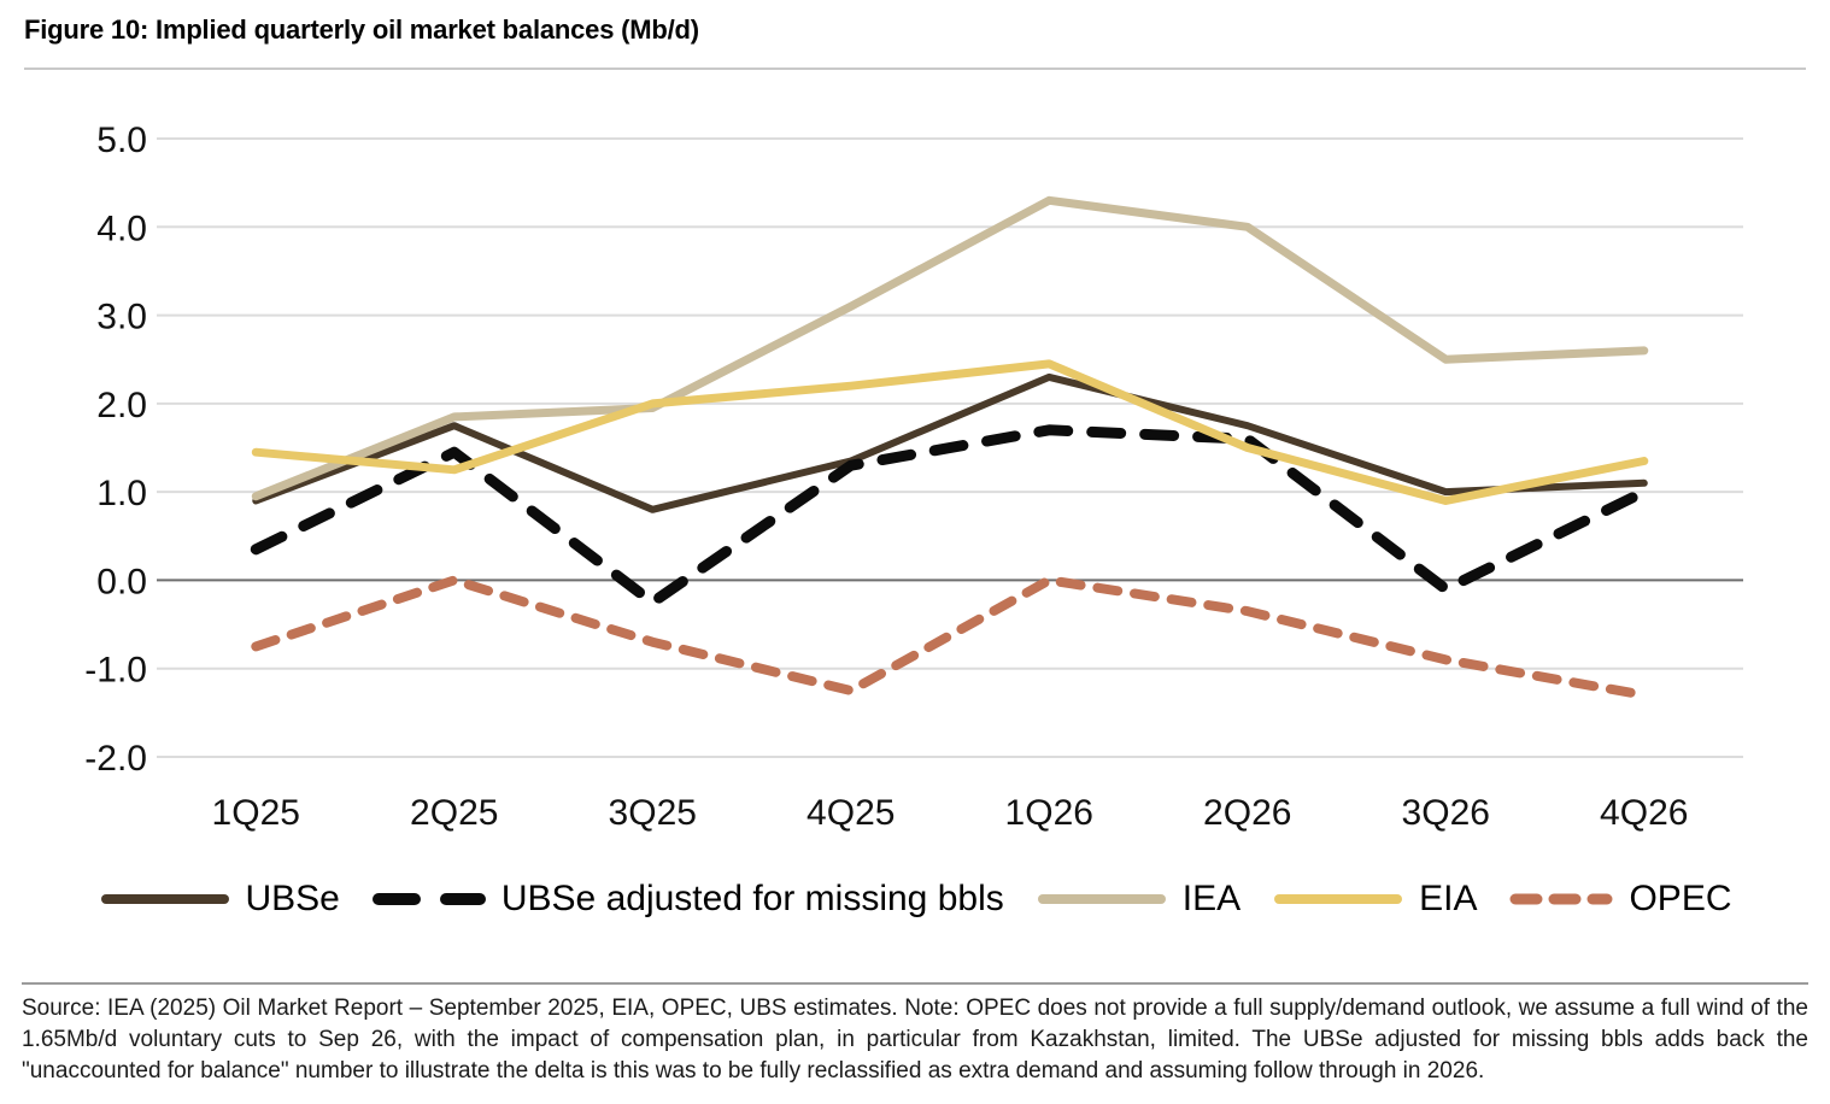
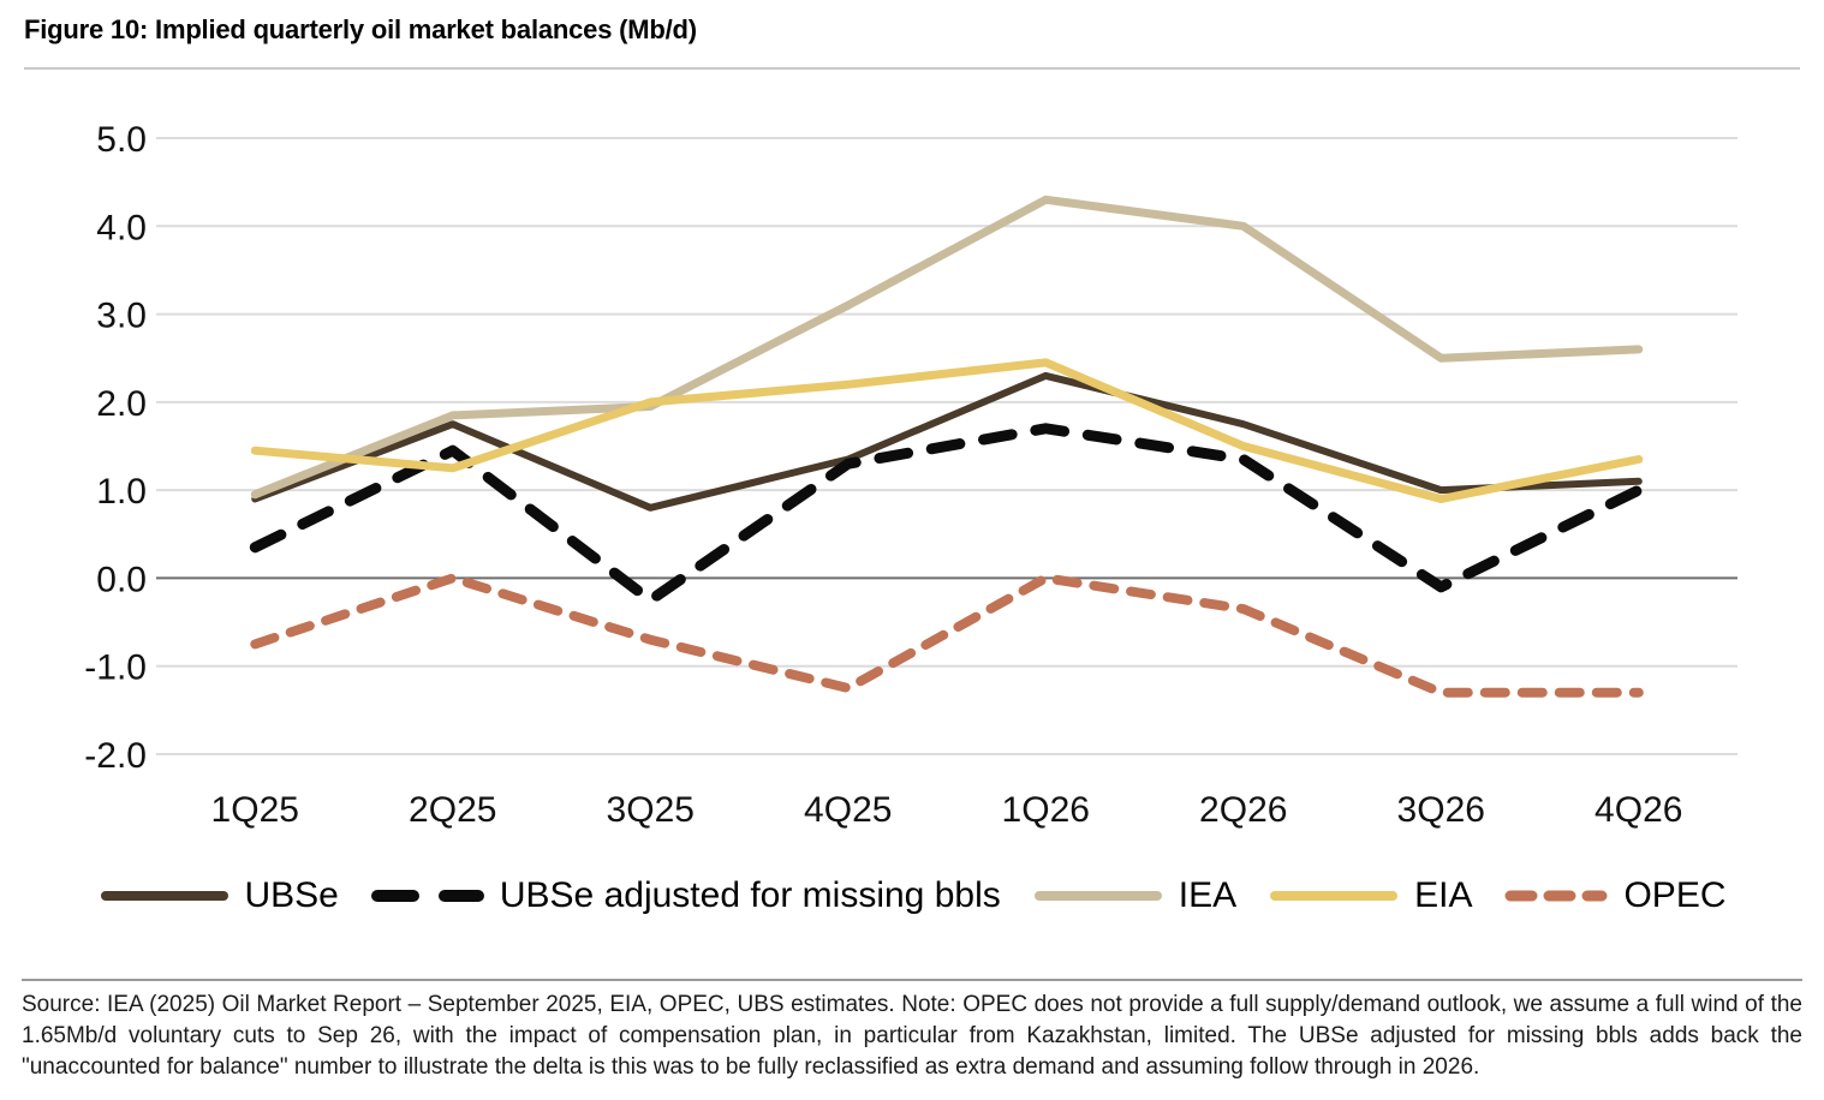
UBSe adjusted for missing bbls/2Q26: 1.6 -> 1.4
OPEC/3Q26: -0.9 -> -1.3
